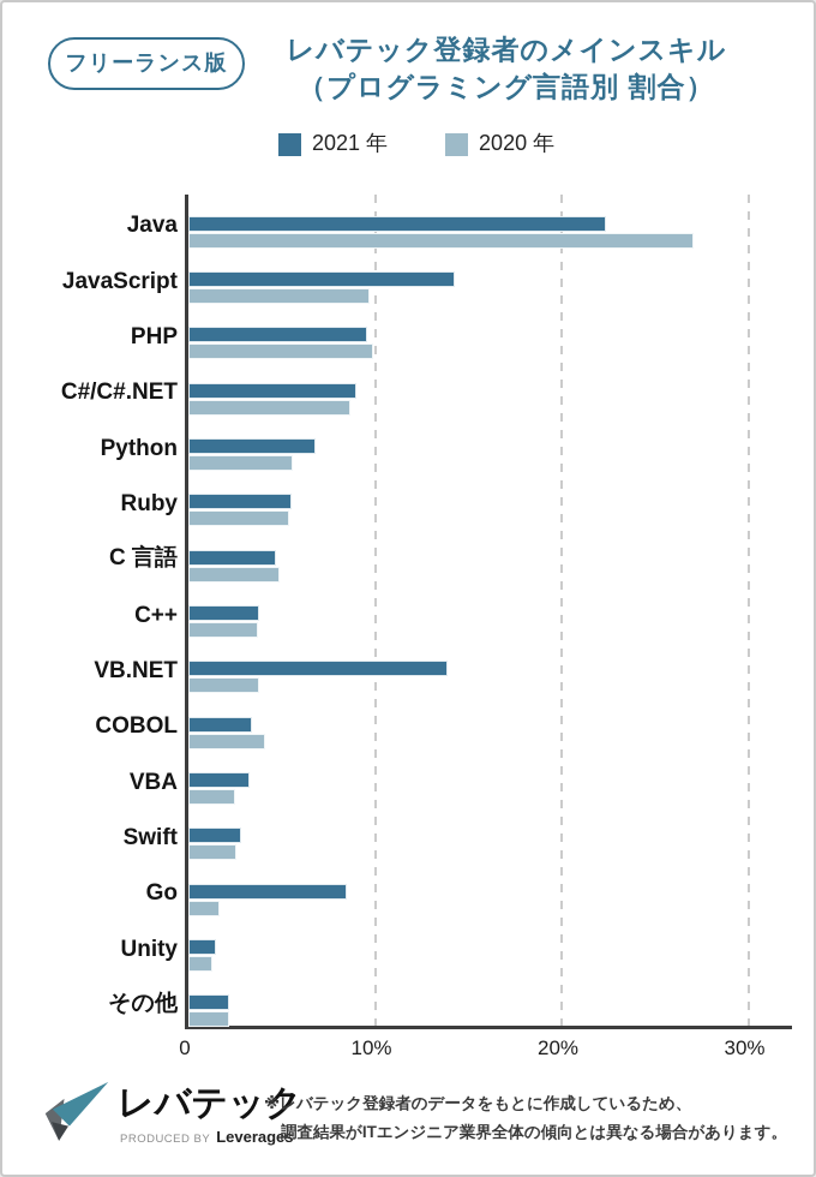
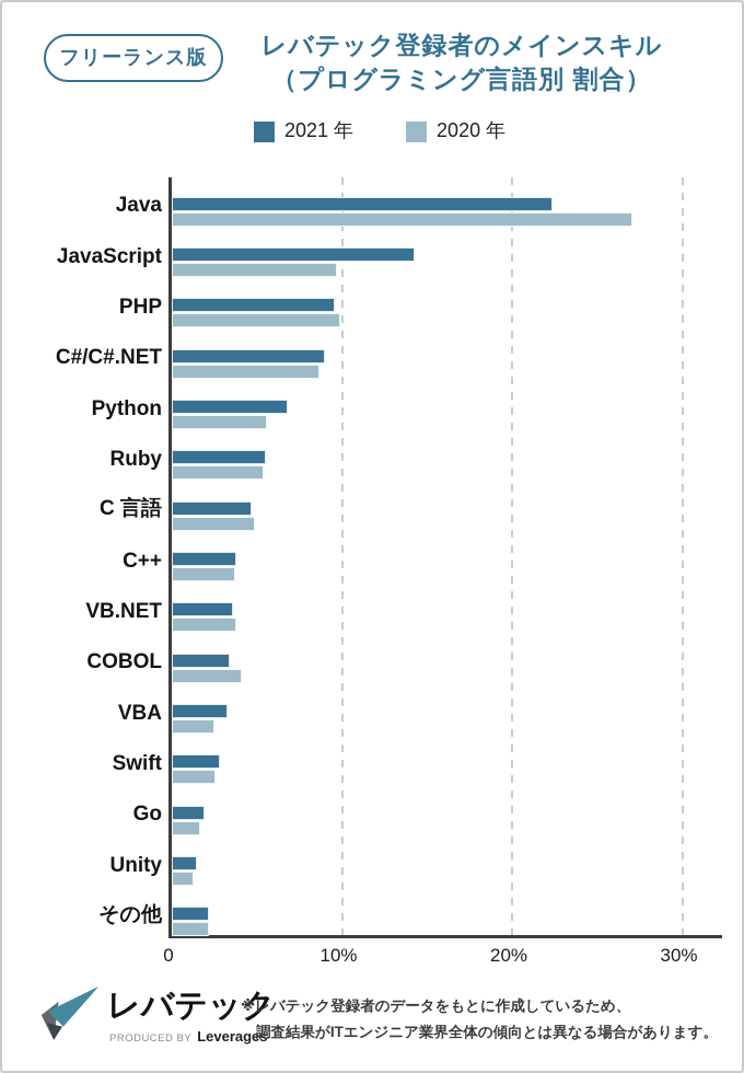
2021 年/VB.NET: 13.9% -> 3.6%
2021 年/Go: 8.5% -> 1.9%
